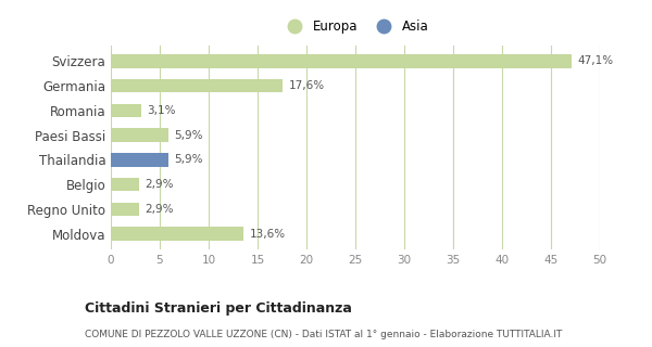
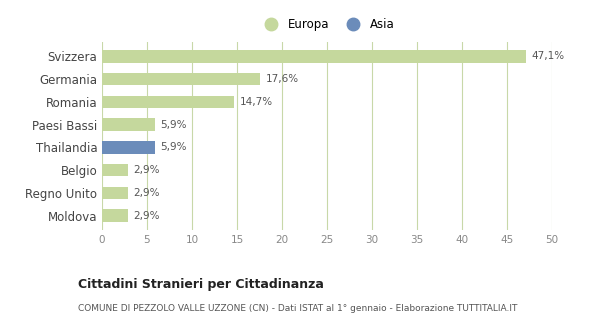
Romania: 3,1% -> 14,7%
Moldova: 13,6% -> 2,9%
